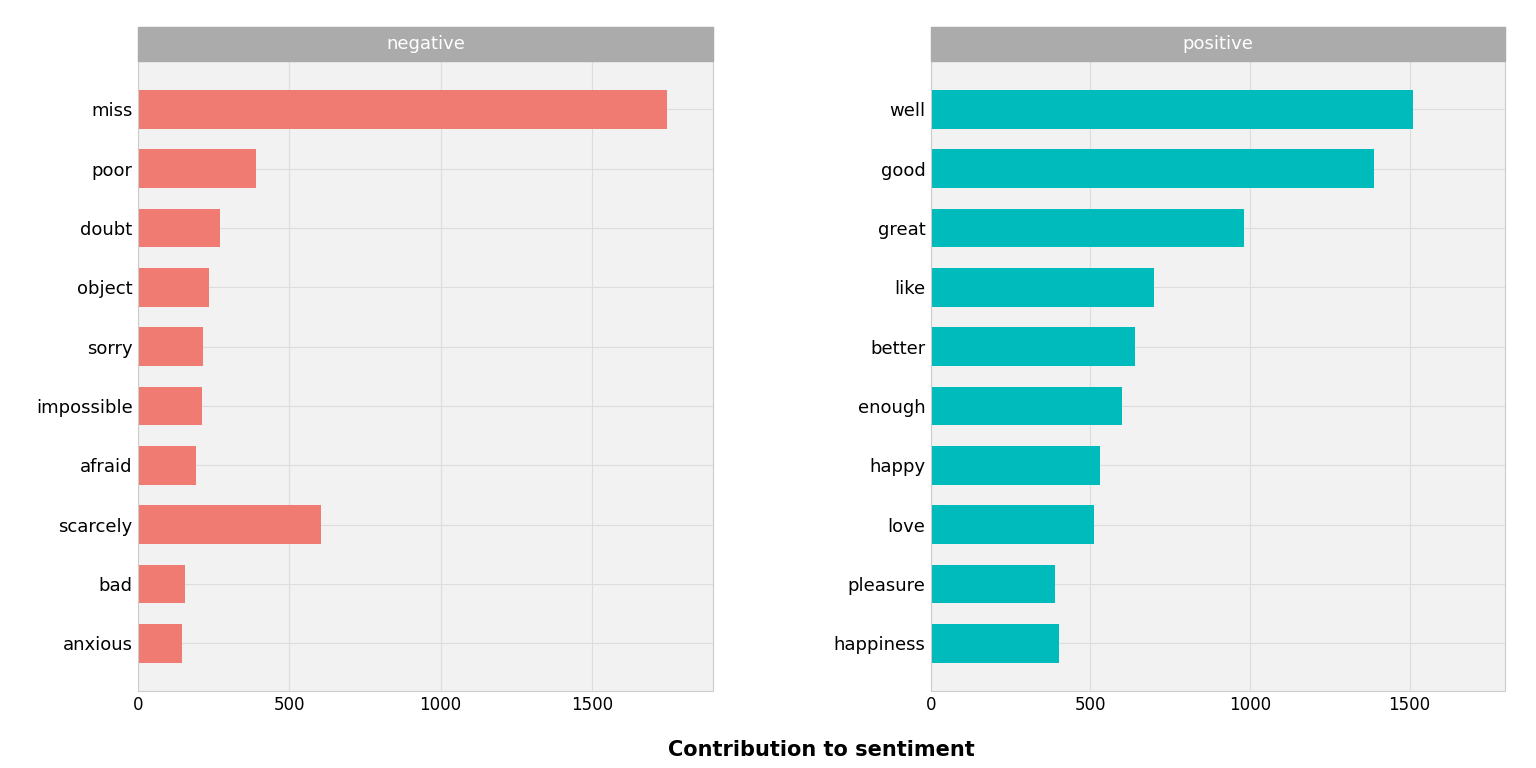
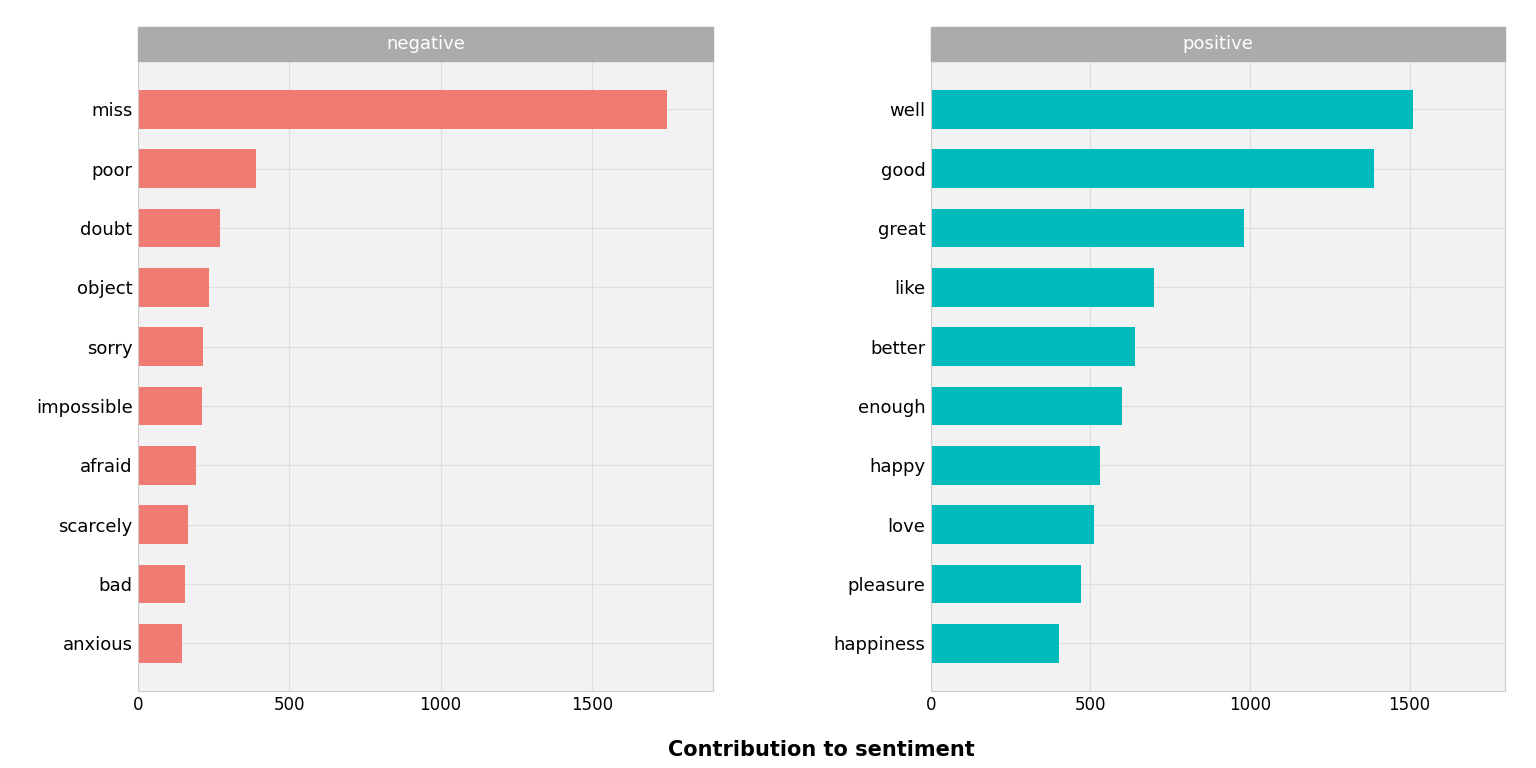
scarcely: 605 -> 165
pleasure: 390 -> 470
